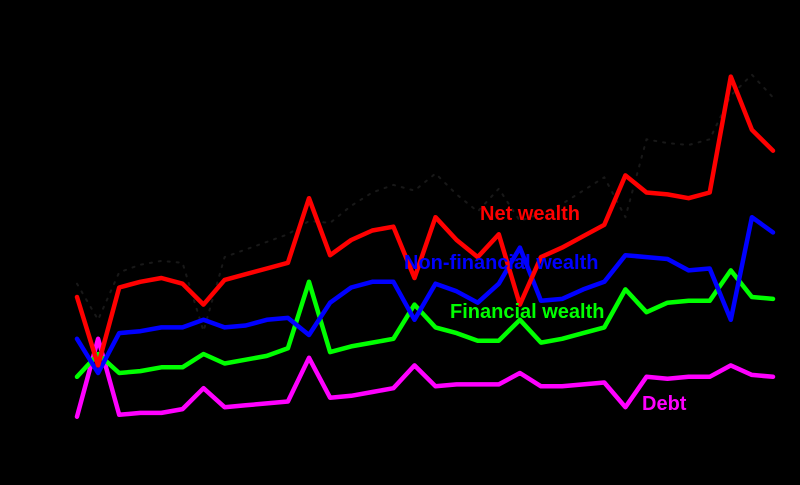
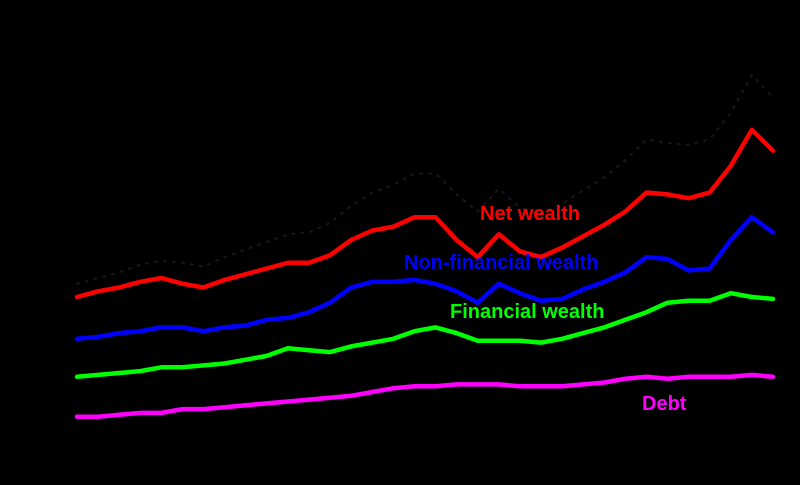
Gross wealth/1990: 290 -> 400
Debt/1990: 240 -> 40
Financial wealth/1990: 200 -> 140
Non-financial wealth/1990: 150 -> 240
Net wealth/1990: 170 -> 360
Gross wealth/1995: 260 -> 430
Debt/1995: 110 -> 60
Financial wealth/1995: 200 -> 170
Non-financial wealth/1995: 290 -> 260
Net wealth/1995: 330 -> 380
Gross wealth/2000: 550 -> 520
Debt/2000: 190 -> 80
Financial wealth/2000: 390 -> 210
Non-financial wealth/2000: 250 -> 310
Net wealth/2000: 610 -> 440
Gross wealth/2005: 630 -> 680
Debt/2005: 170 -> 120
Financial wealth/2005: 330 -> 260
Non-financial wealth/2005: 290 -> 400
Net wealth/2005: 400 -> 560
Gross wealth/2010: 550 -> 580
Debt/2010: 150 -> 120
Financial wealth/2010: 290 -> 240
Non-financial wealth/2010: 480 -> 360
Net wealth/2010: 330 -> 470
Gross wealth/2015: 560 -> 710
Debt/2015: 60 -> 140
Financial wealth/2015: 370 -> 290
Non-financial wealth/2015: 460 -> 420
Net wealth/2015: 670 -> 580
Gross wealth/2020: 880 -> 840
Debt/2020: 170 -> 140
Financial wealth/2020: 420 -> 360
Non-financial wealth/2020: 290 -> 500
Net wealth/2020: 930 -> 700
